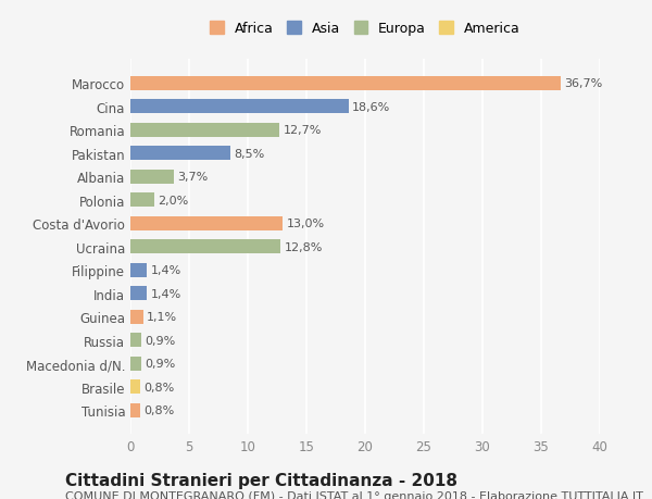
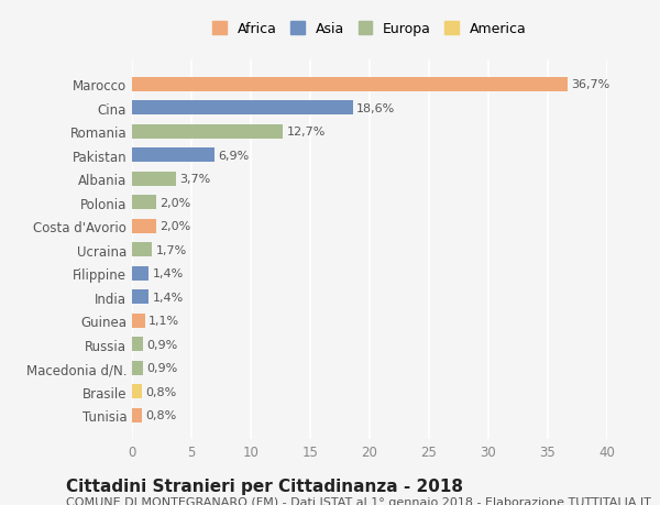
Pakistan: 8,5% -> 6,9%
Costa d'Avorio: 13,0% -> 2,0%
Ucraina: 12,8% -> 1,7%
